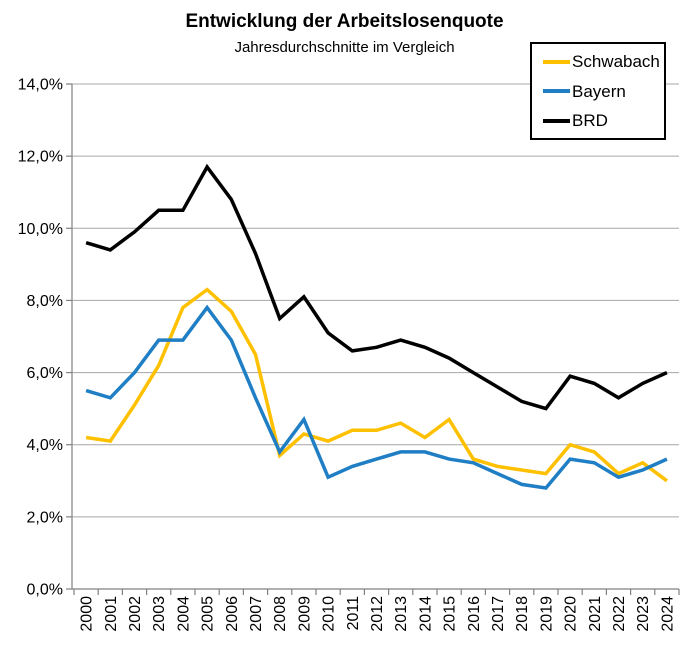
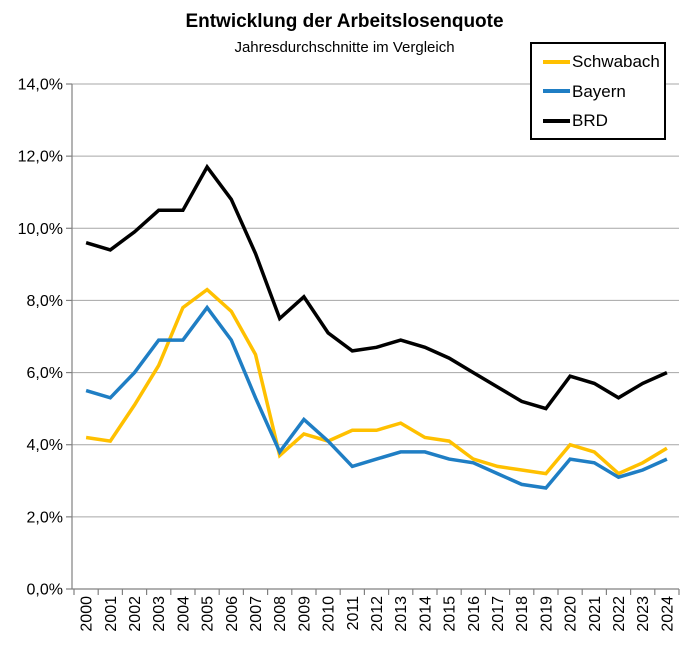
Bayern/2010: 3,1% -> 4,1%
Schwabach/2015: 4,7% -> 4,1%
Schwabach/2024: 3,0% -> 3,9%
